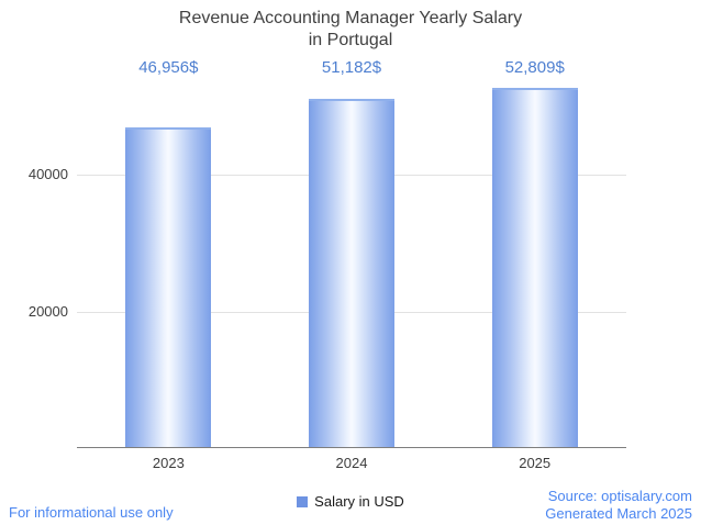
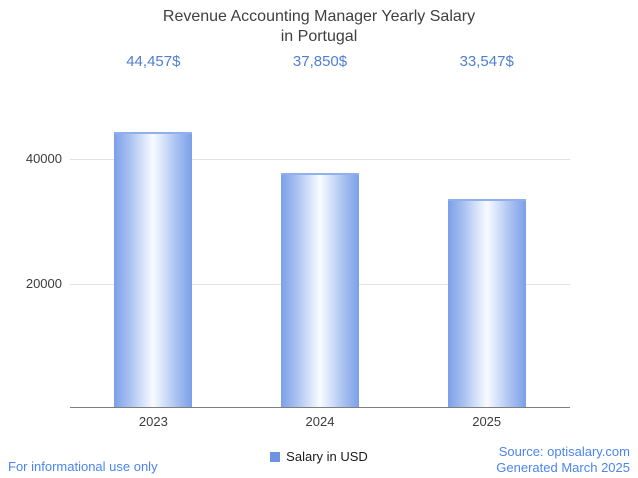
2023: 46,956 -> 44,457
2024: 51,182 -> 37,850
2025: 52,809 -> 33,547
